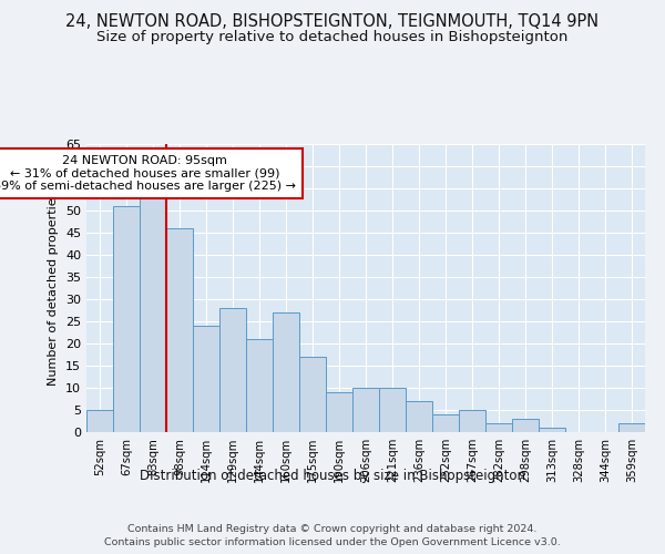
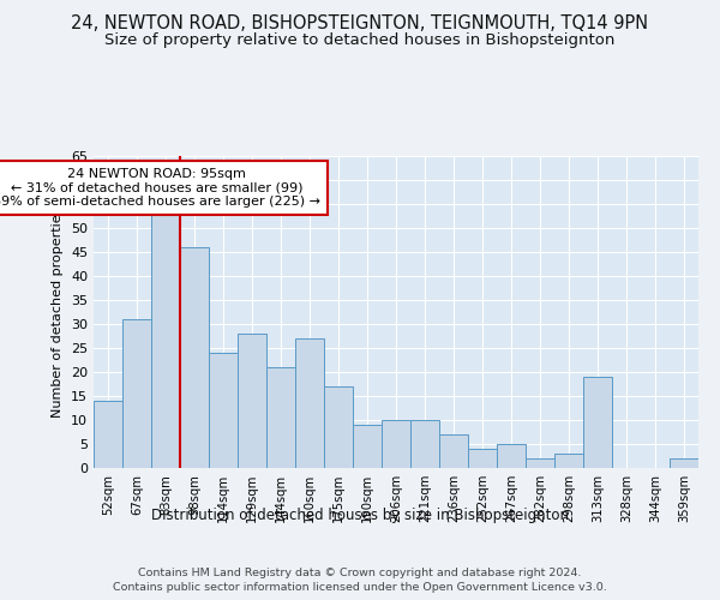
52sqm: 5 -> 14
67sqm: 51 -> 31
313sqm: 1 -> 19
